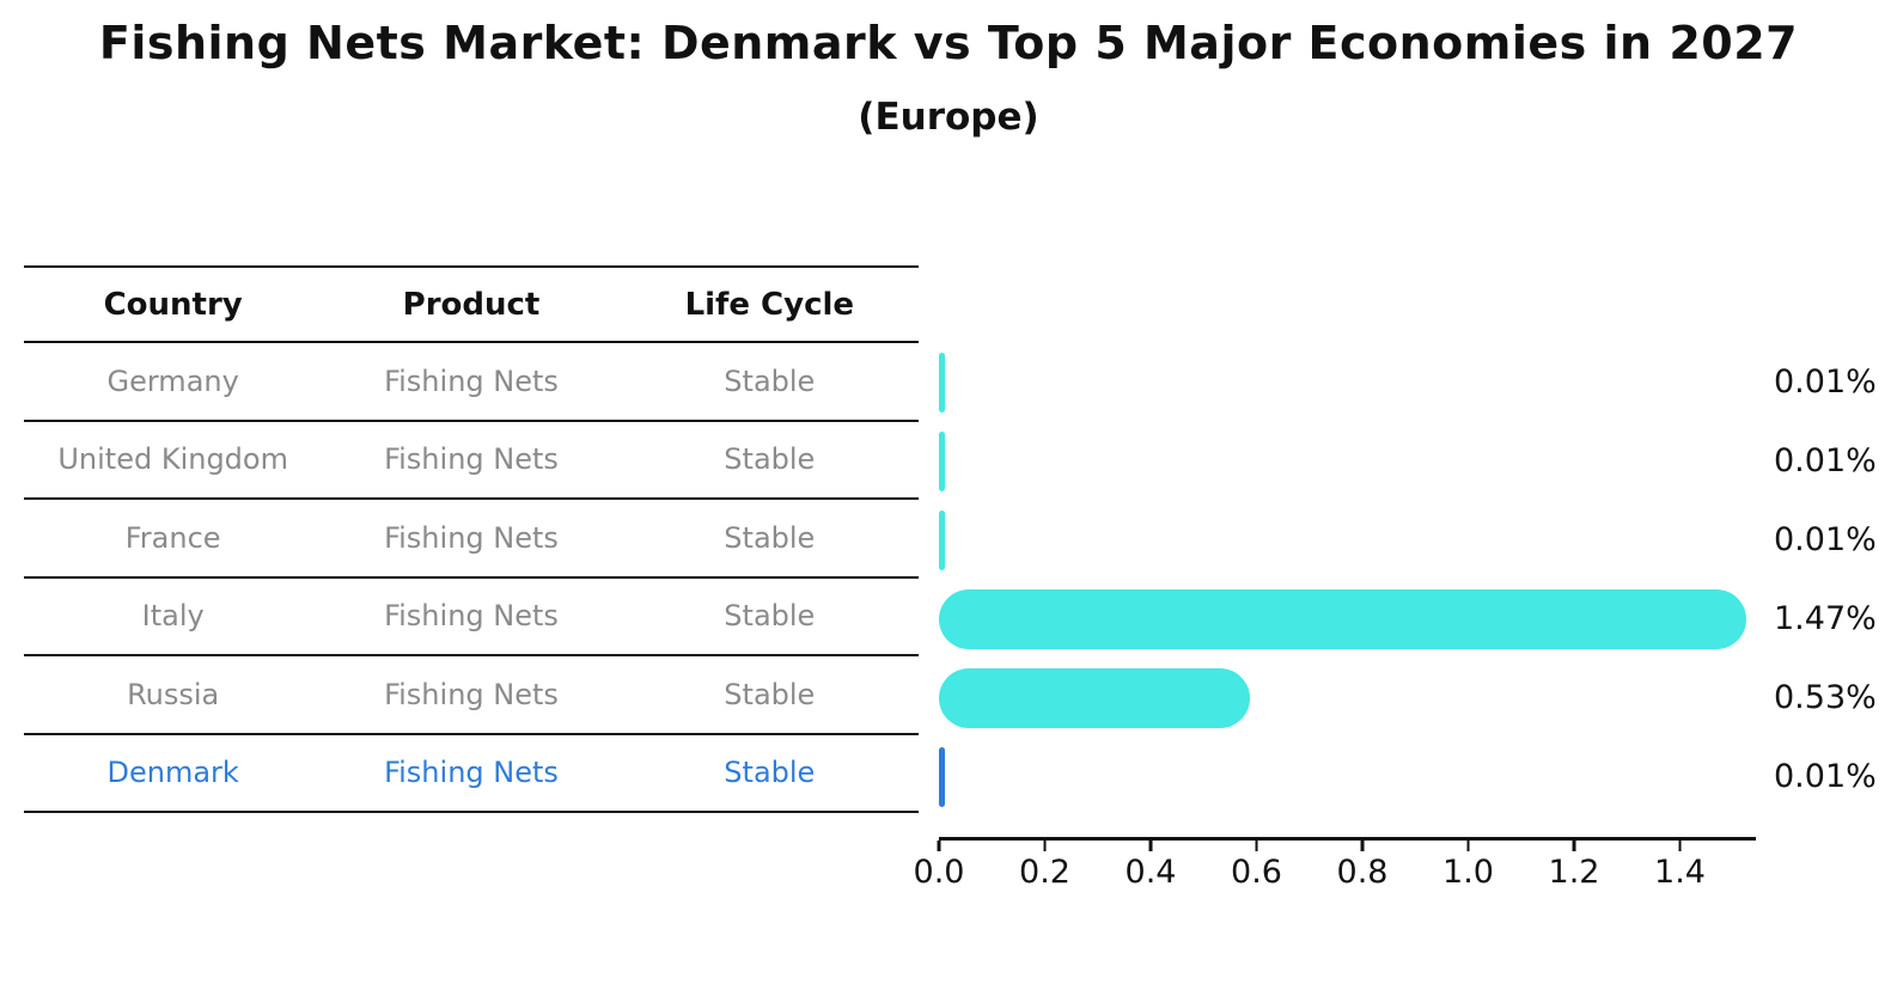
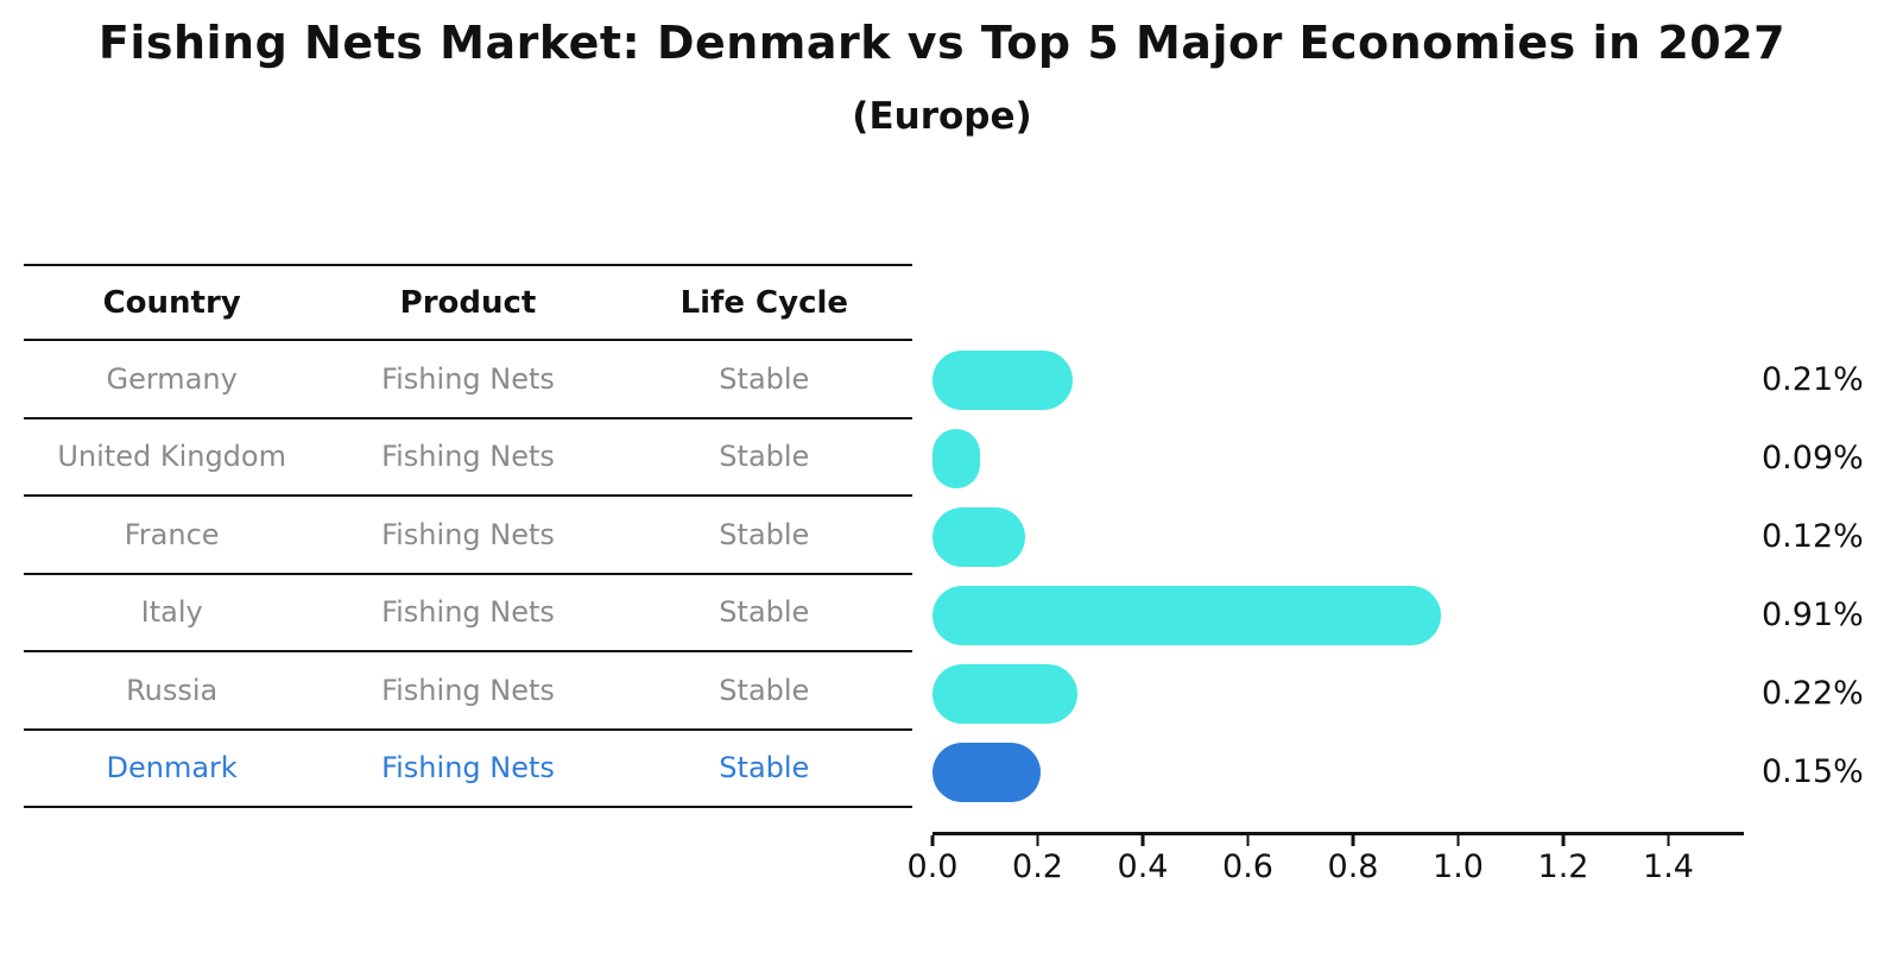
Germany: 0.01% -> 0.21%
United Kingdom: 0.01% -> 0.09%
France: 0.01% -> 0.12%
Italy: 1.47% -> 0.91%
Russia: 0.53% -> 0.22%
Denmark: 0.01% -> 0.15%
